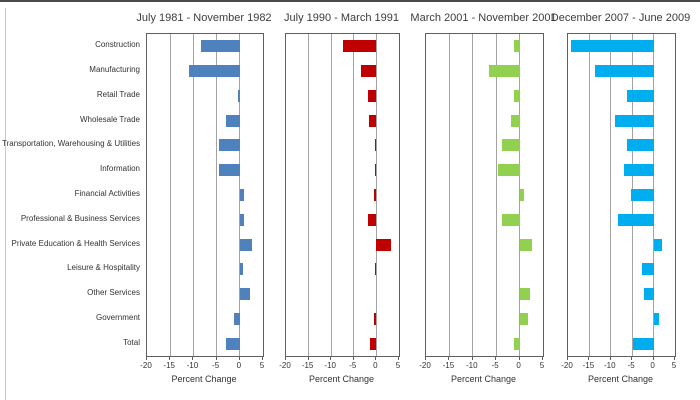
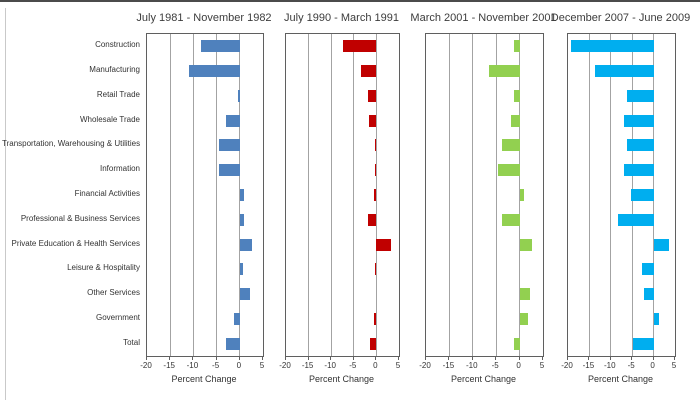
December 2007 - June 2009/Wholesale Trade: -9 -> -7
December 2007 - June 2009/Private Education & Health Services: 2 -> 4
